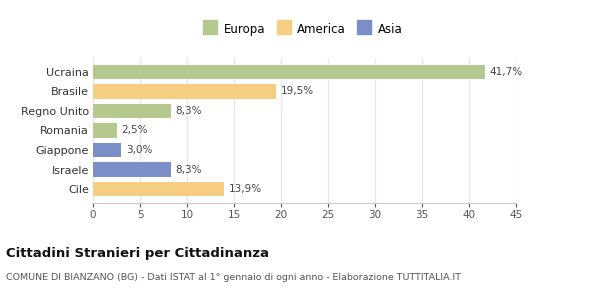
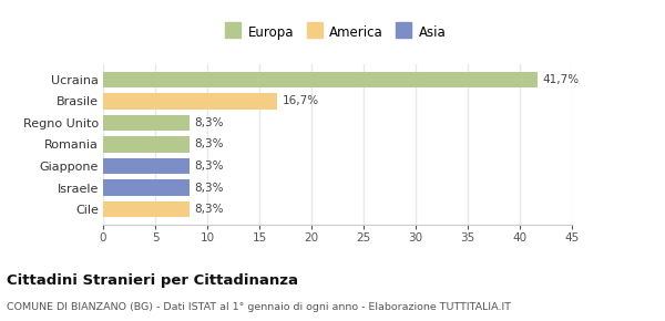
Brasile: 19,5% -> 16,7%
Romania: 2,5% -> 8,3%
Giappone: 3,0% -> 8,3%
Cile: 13,9% -> 8,3%
